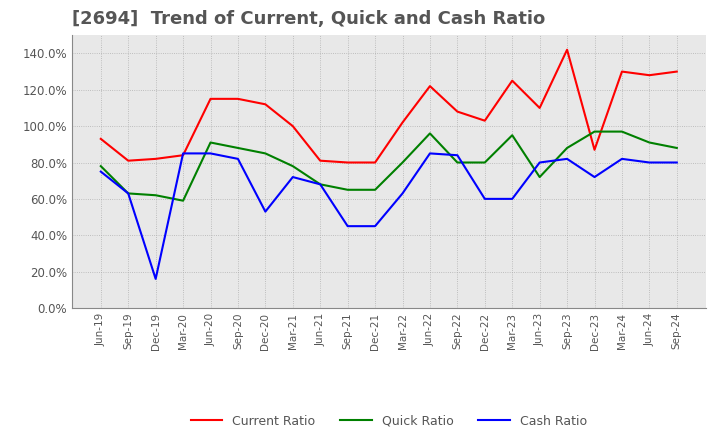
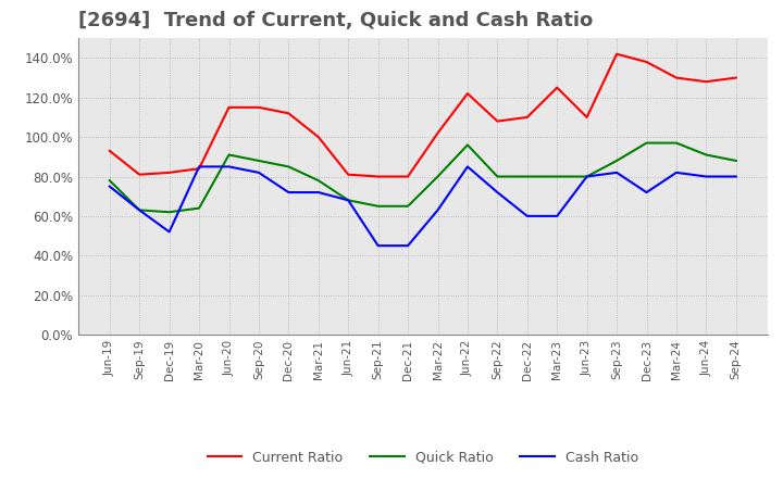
Cash Ratio/Dec-19: 16% -> 52%
Quick Ratio/Mar-20: 59% -> 64%
Cash Ratio/Dec-20: 53% -> 72%
Cash Ratio/Sep-22: 84% -> 72%
Current Ratio/Dec-22: 103% -> 110%
Quick Ratio/Mar-23: 95% -> 80%
Quick Ratio/Jun-23: 72% -> 80%
Current Ratio/Dec-23: 87% -> 138%
